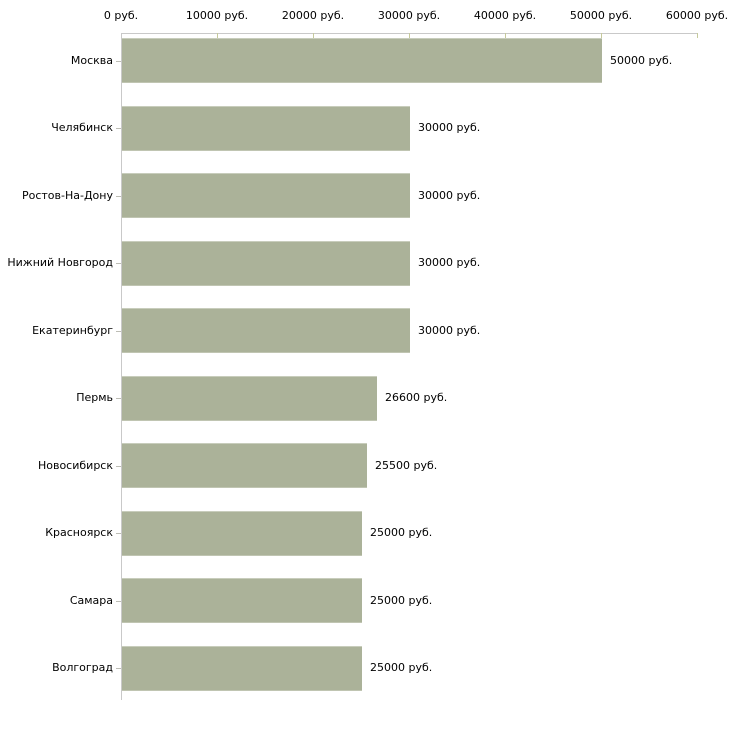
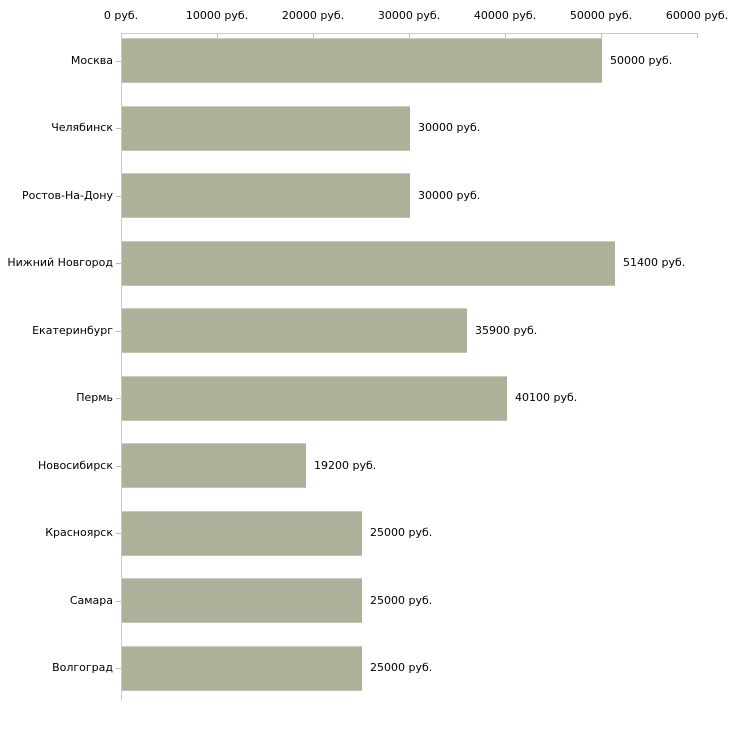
Нижний Новгород: 30000 -> 51400
Екатеринбург: 30000 -> 35900
Пермь: 26600 -> 40100
Новосибирск: 25500 -> 19200
